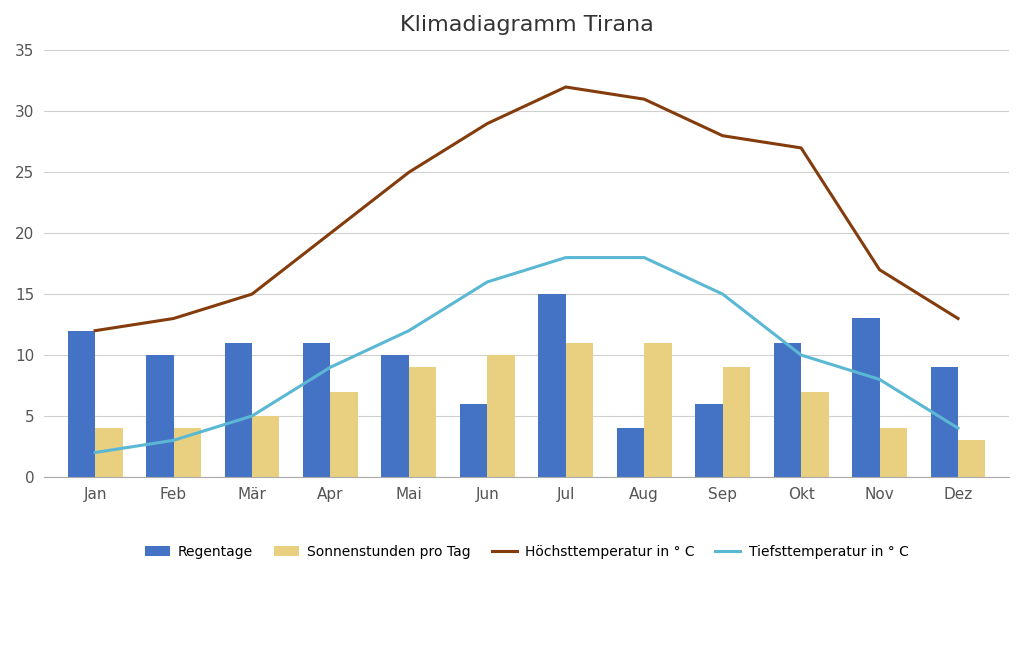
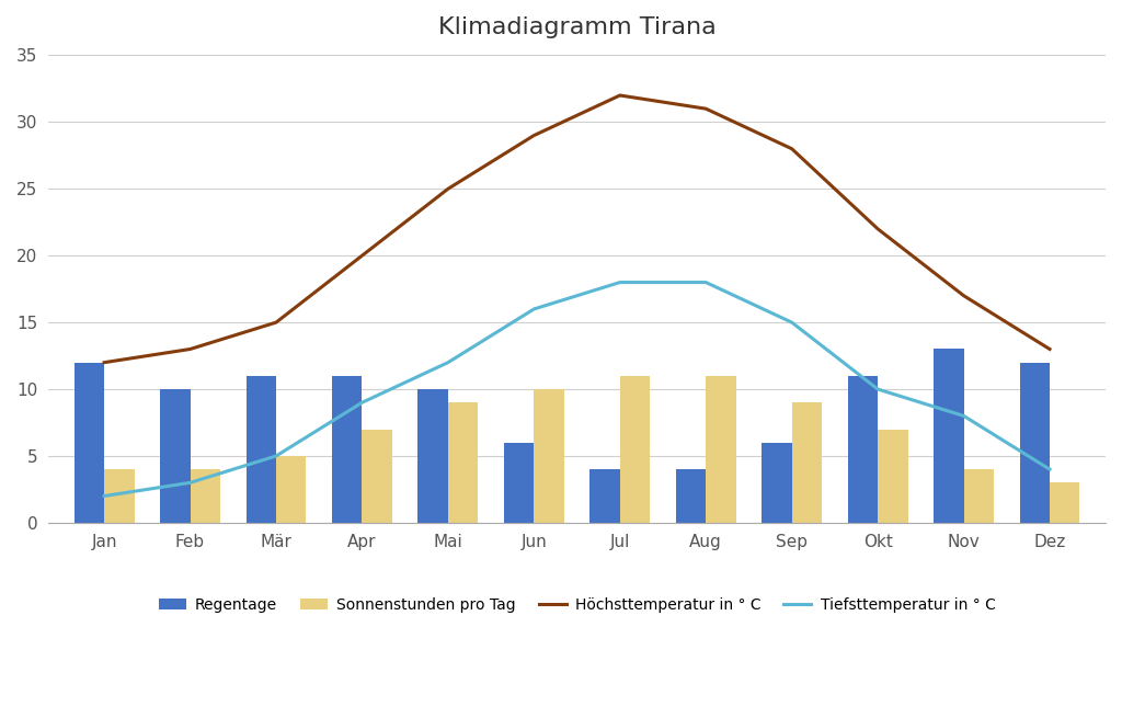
Regentage/Jul: 15 -> 4
Höchsttemperatur in ° C/Okt: 27 -> 22
Regentage/Dez: 9 -> 12
